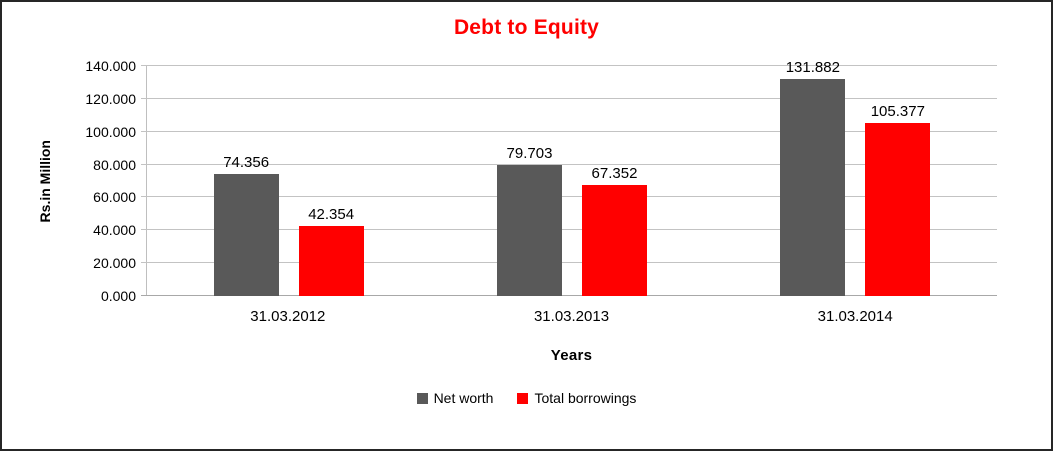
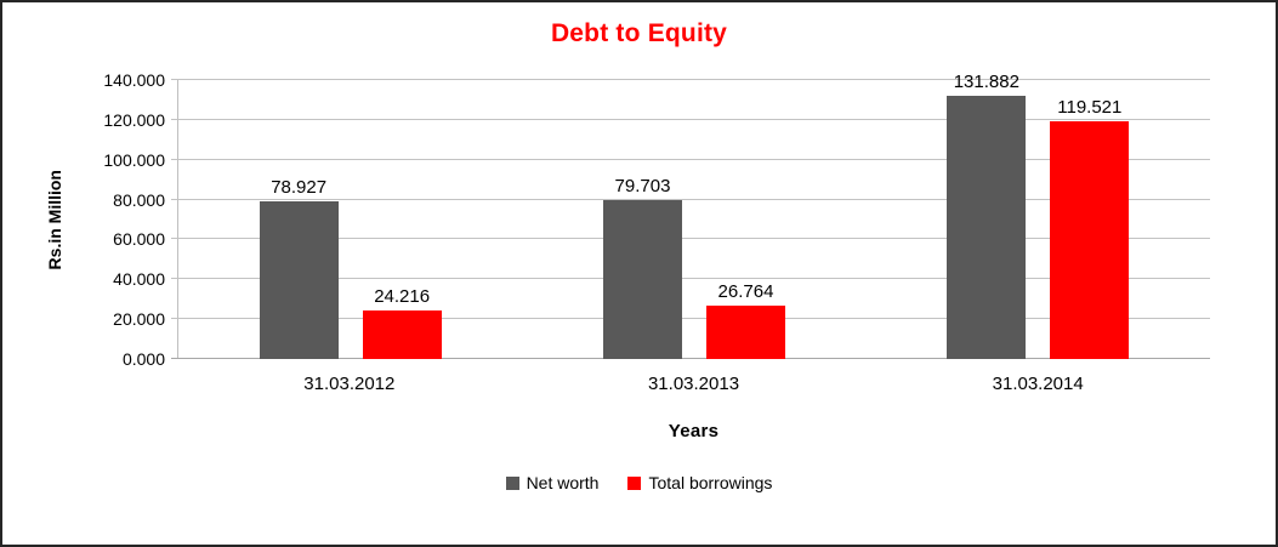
Net worth/31.03.2012: 74.356 -> 78.927
Total borrowings/31.03.2012: 42.354 -> 24.216
Total borrowings/31.03.2013: 67.352 -> 26.764
Total borrowings/31.03.2014: 105.377 -> 119.521
